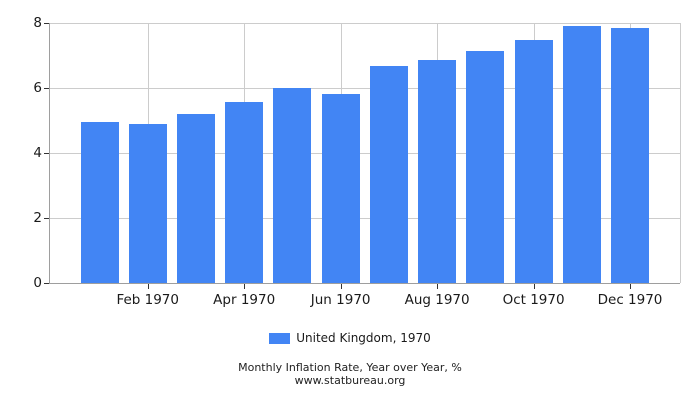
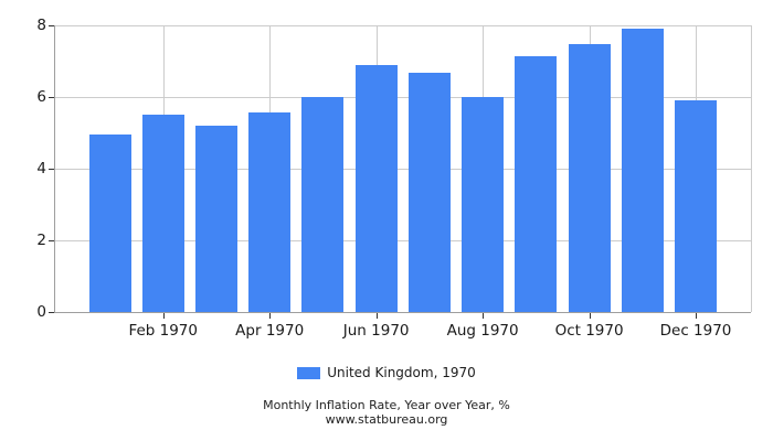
Feb 1970: 4.9 -> 5.5
Jun 1970: 5.8 -> 6.9
Aug 1970: 6.8 -> 6.0
Dec 1970: 7.9 -> 5.9
